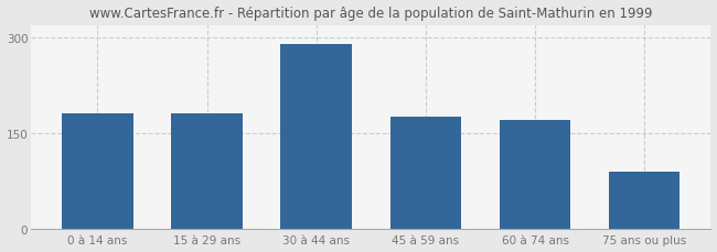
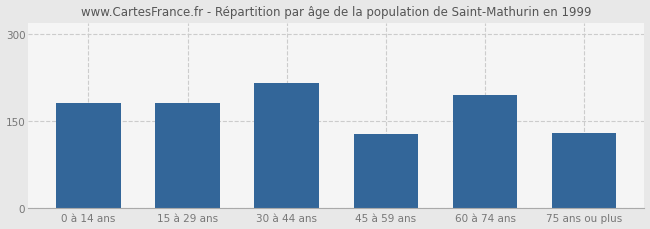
30 à 44 ans: 291 -> 216
45 à 59 ans: 176 -> 128
60 à 74 ans: 171 -> 196
75 ans ou plus: 90 -> 130
